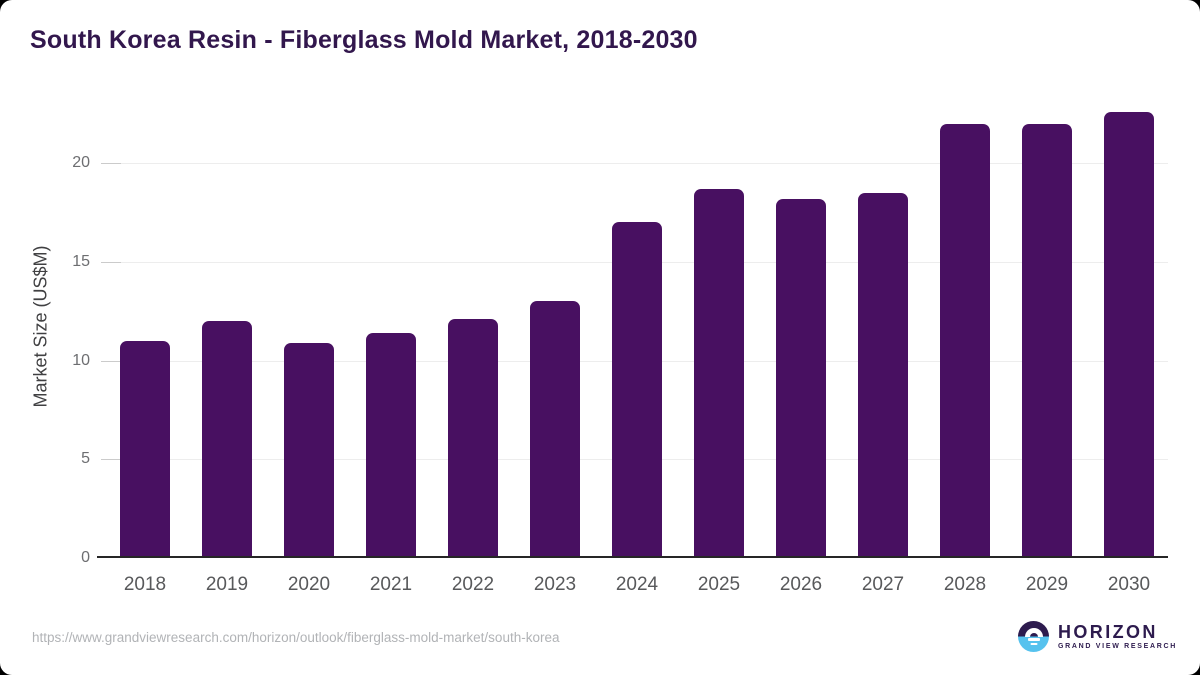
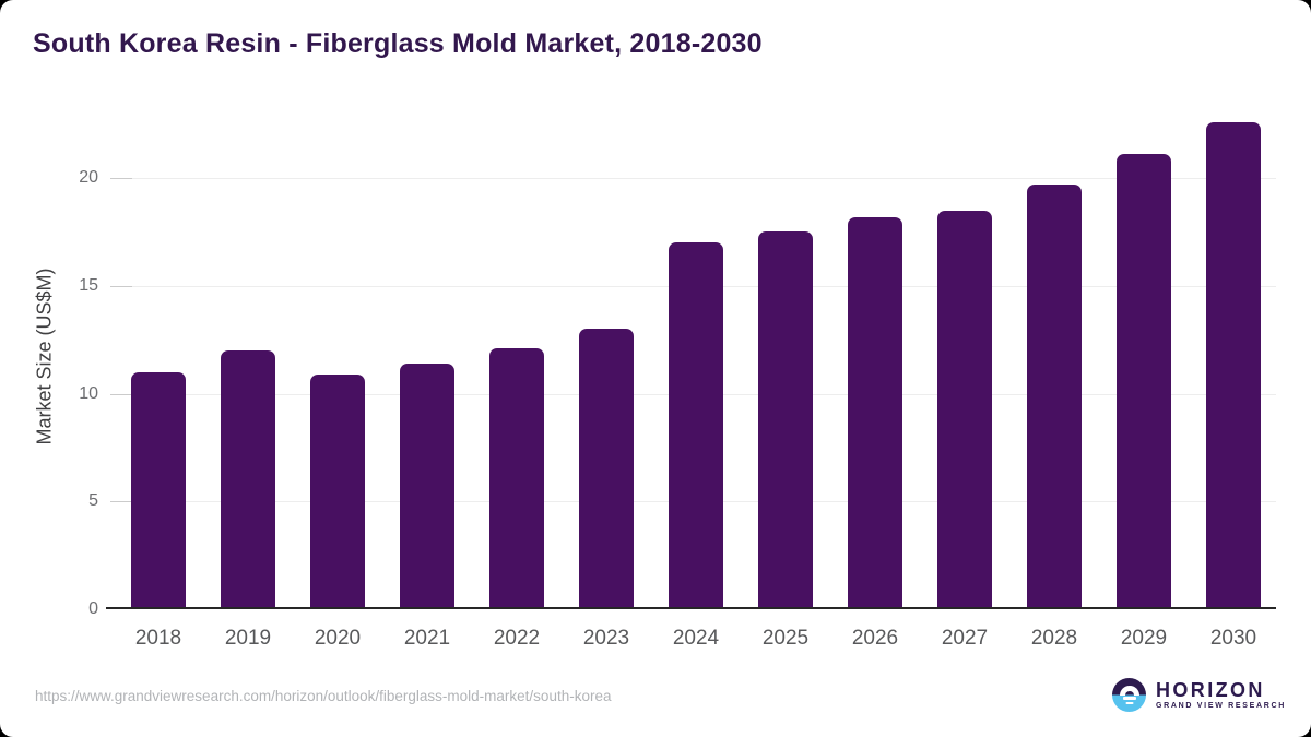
2025: 18.7 -> 17.5
2028: 22.0 -> 19.7
2029: 22.0 -> 21.1
